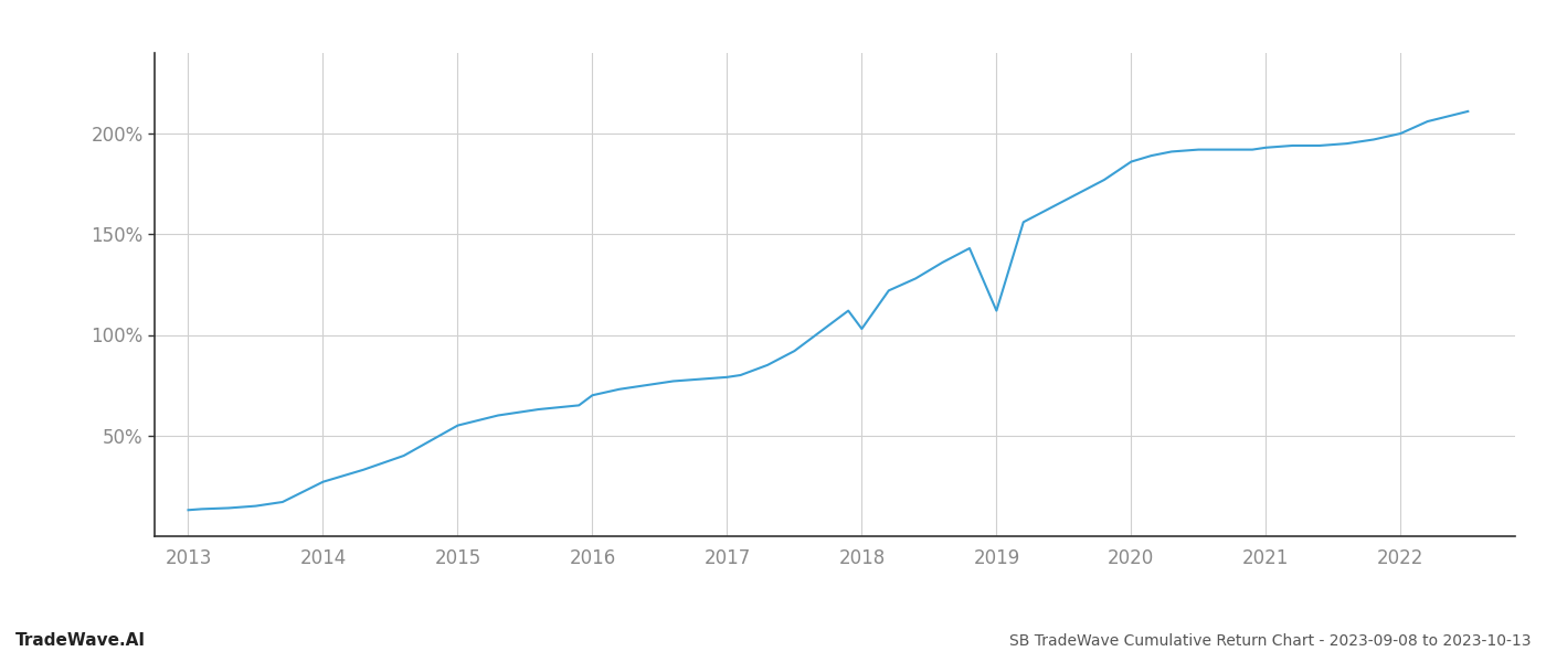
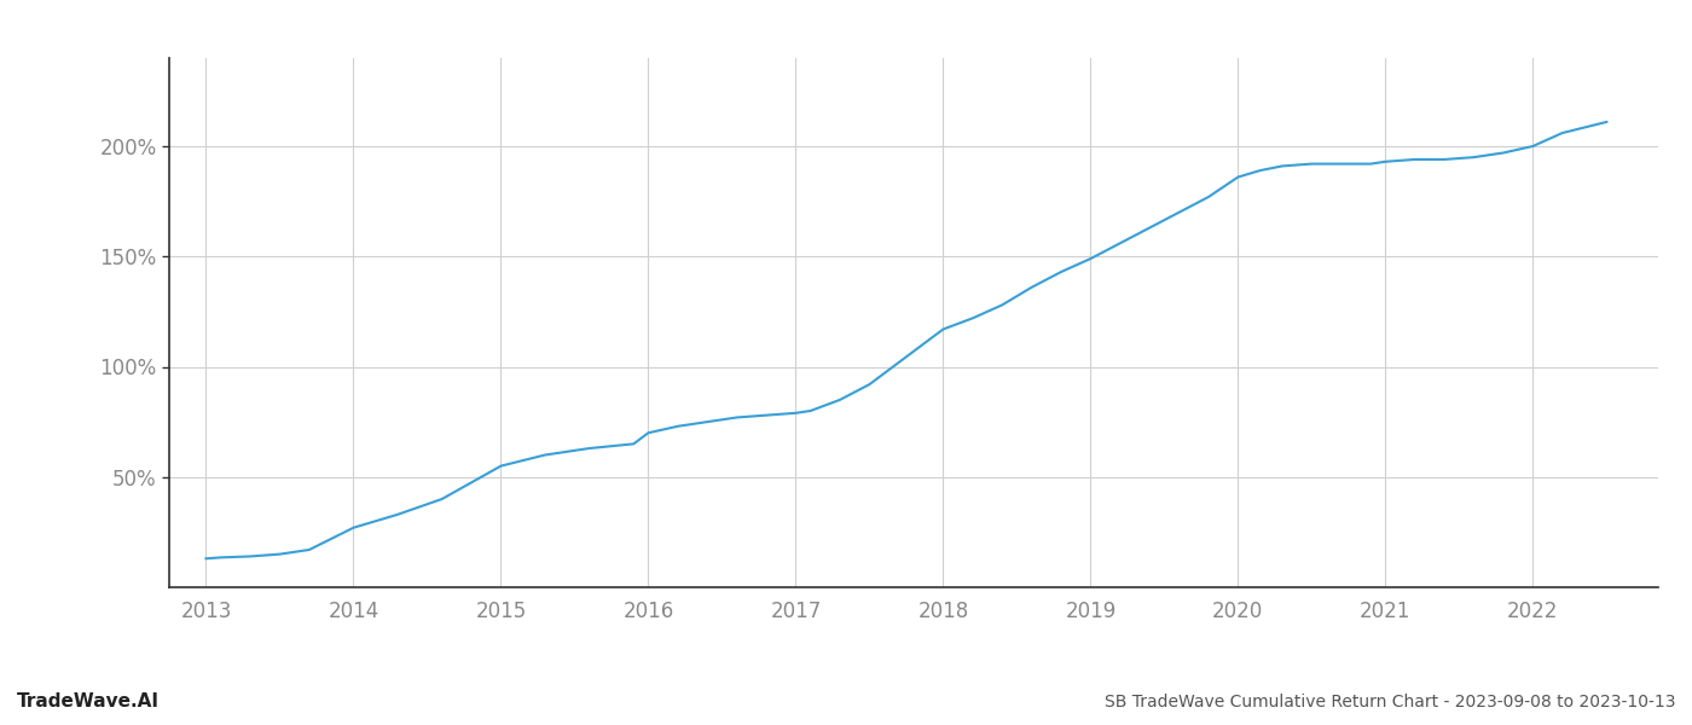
2018: 103% -> 117%
2019: 112% -> 149%
